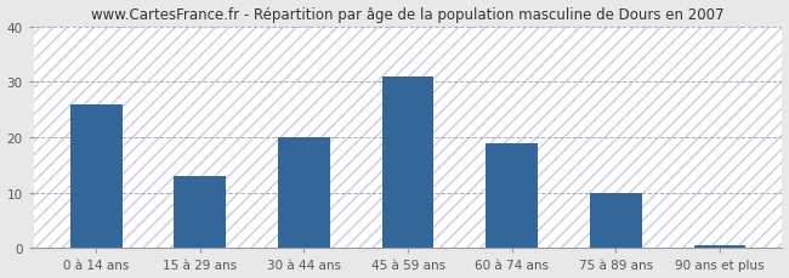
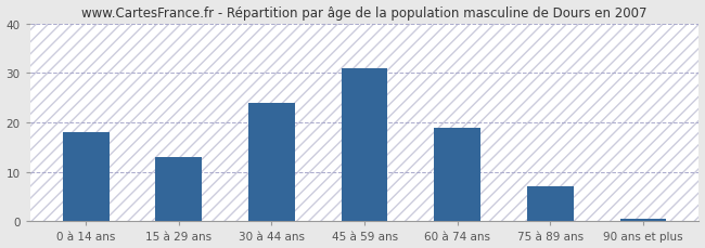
0 à 14 ans: 26.0 -> 18.0
30 à 44 ans: 20.0 -> 24.0
75 à 89 ans: 10.0 -> 7.0
